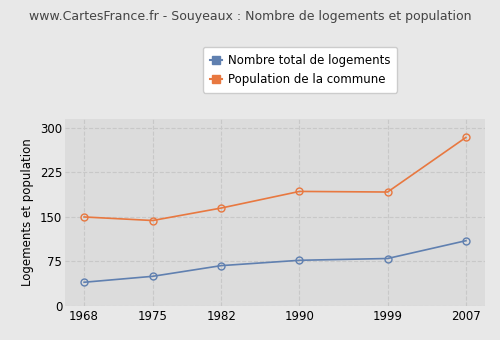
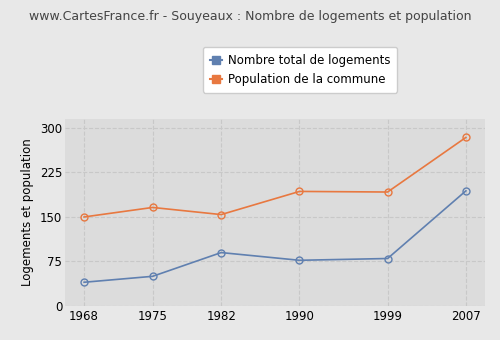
Population de la commune/1975: 144 -> 166
Nombre total de logements/1982: 68 -> 90
Population de la commune/1982: 165 -> 154
Nombre total de logements/2007: 110 -> 194
